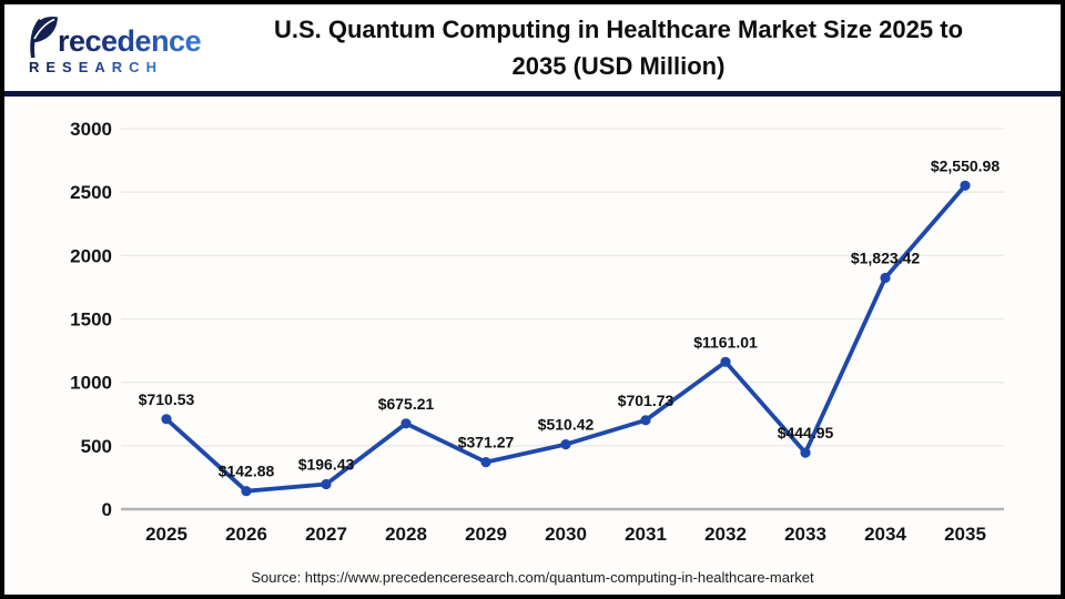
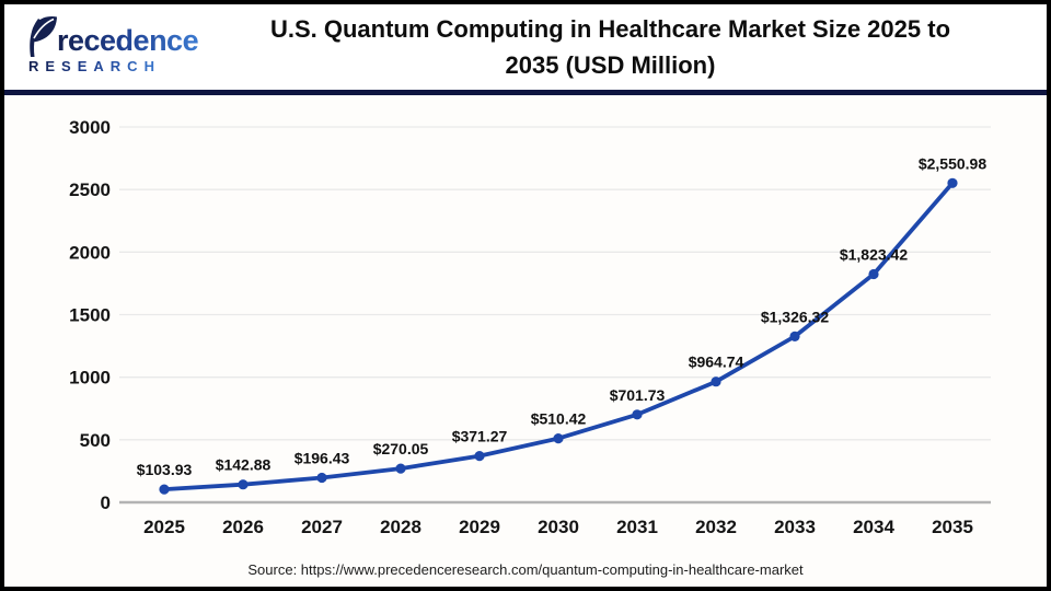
2025: $710.53 -> $103.93
2028: $675.21 -> $270.05
2032: $1161.01 -> $964.74
2033: $444.95 -> $1,326.32
